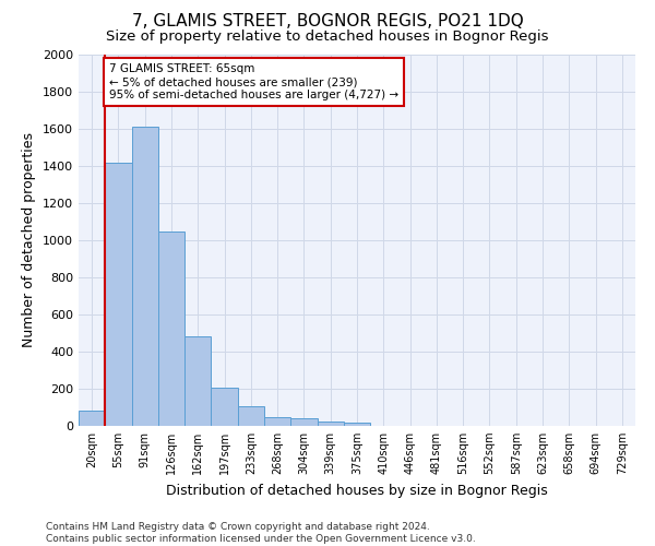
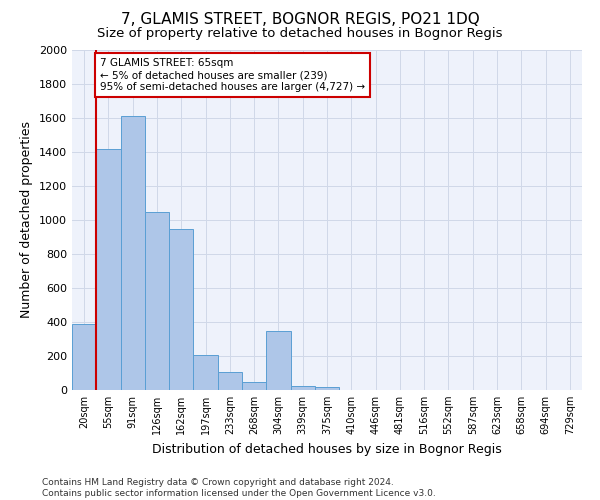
20sqm: 80 -> 390
162sqm: 480 -> 950
304sqm: 40 -> 350
